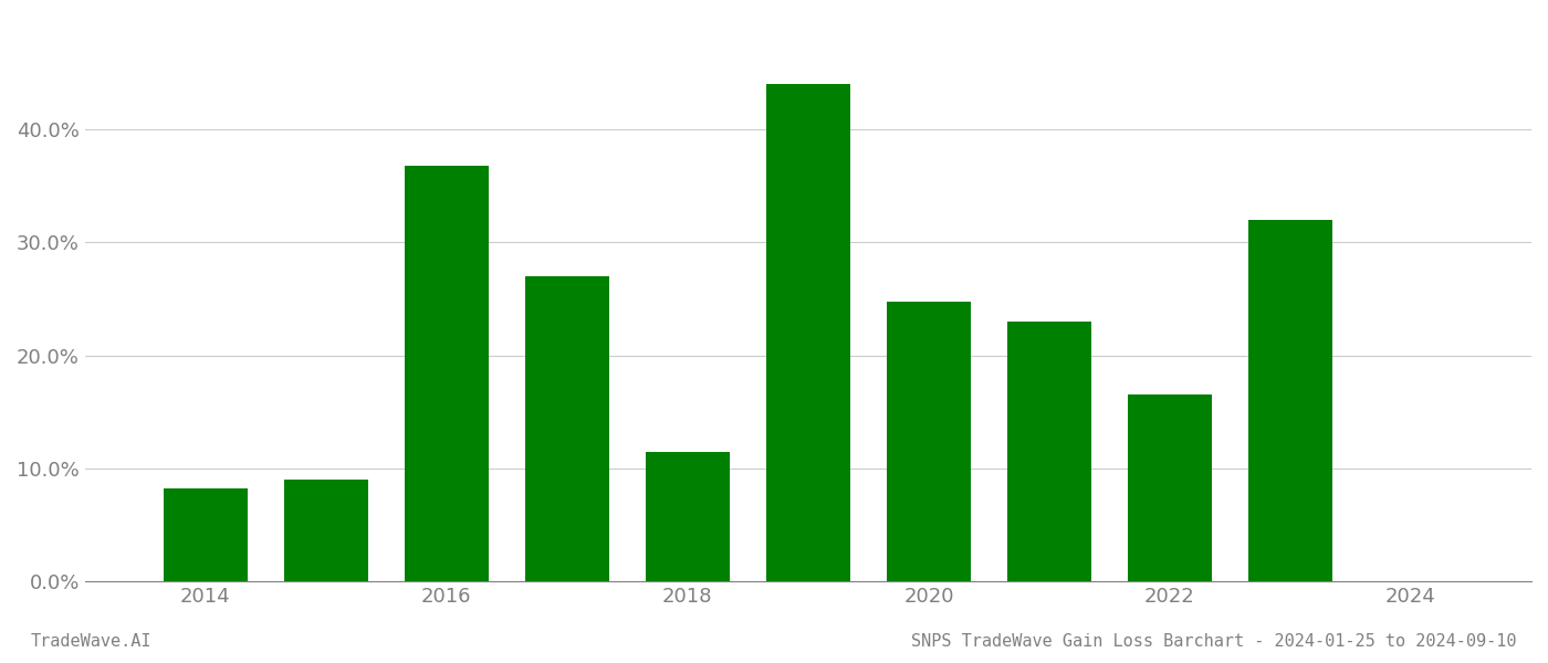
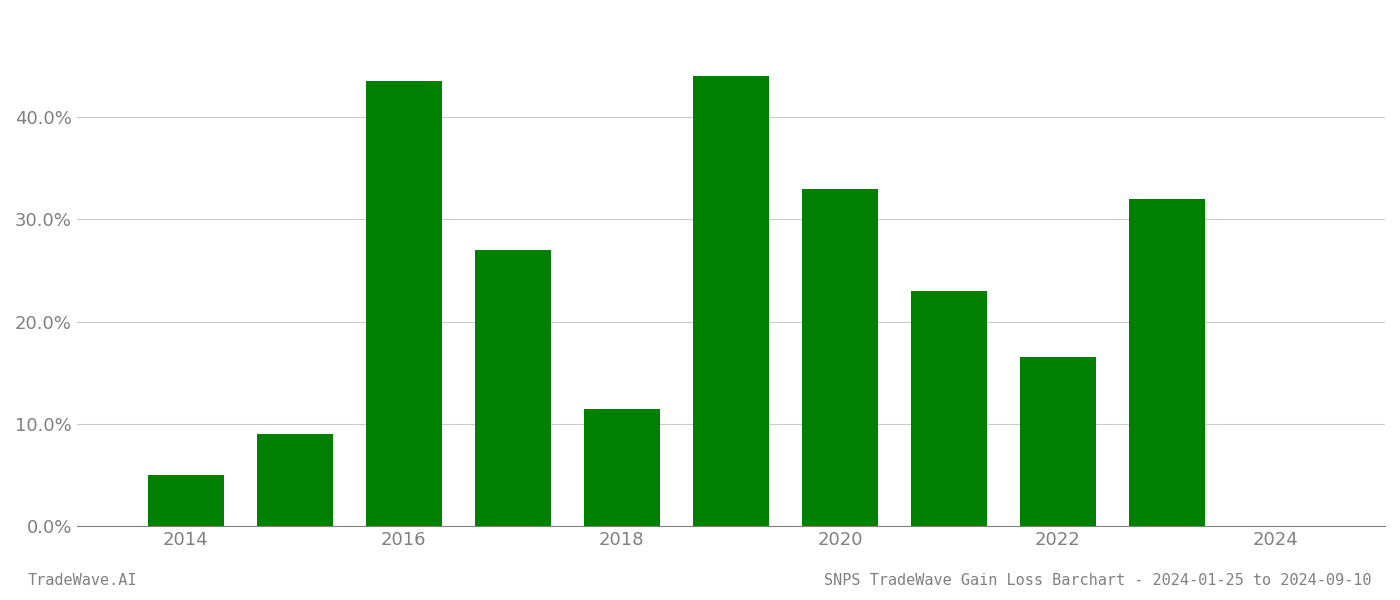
2014: 8.2% -> 5.0%
2016: 36.8% -> 43.5%
2020: 24.8% -> 33.0%
